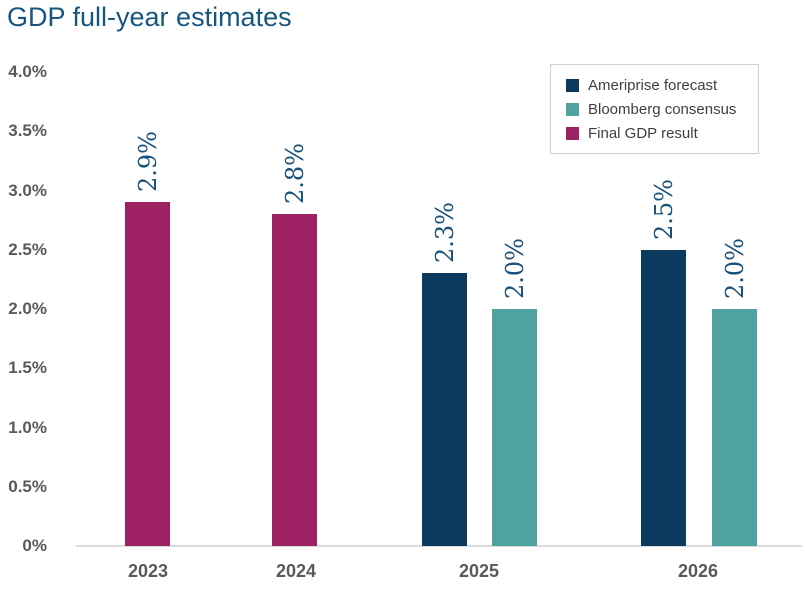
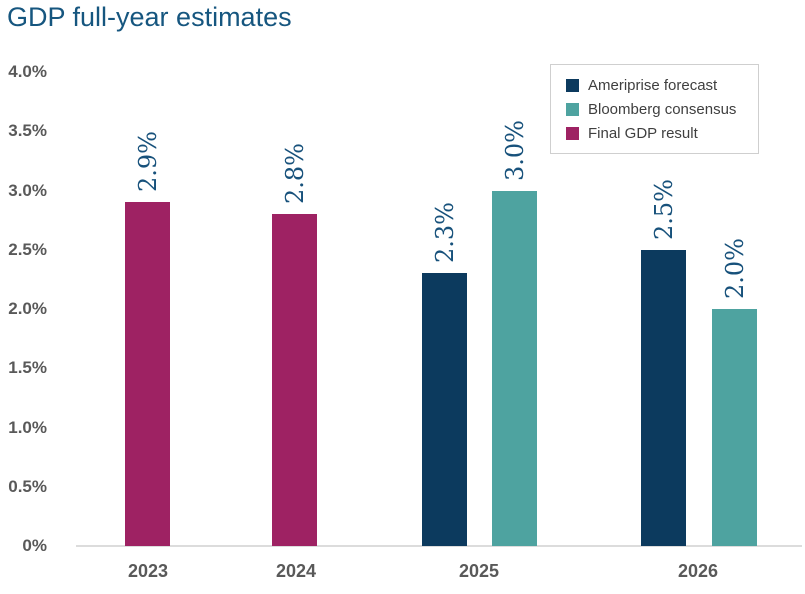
Bloomberg consensus/2025: 2.0% -> 3.0%
